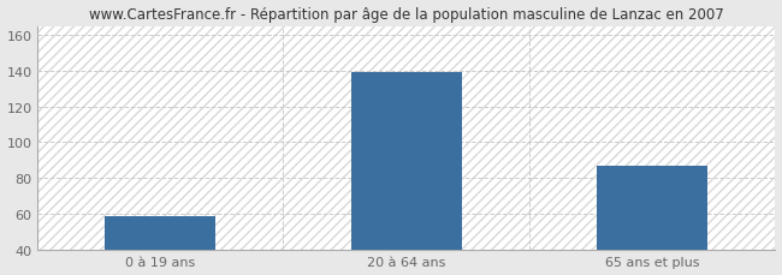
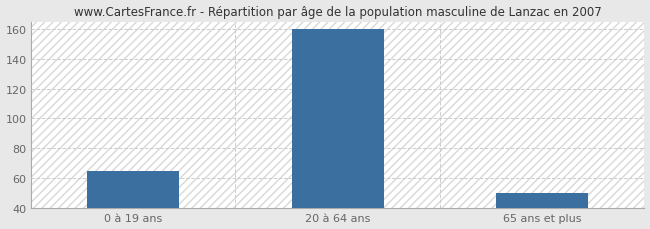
0 à 19 ans: 59 -> 65
20 à 64 ans: 139 -> 160
65 ans et plus: 87 -> 50
